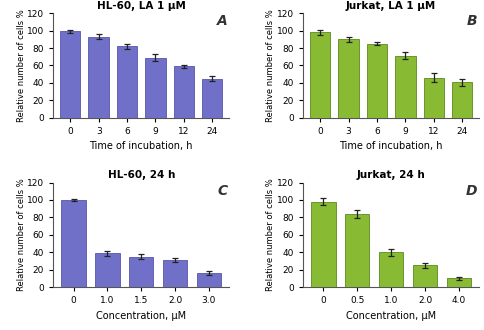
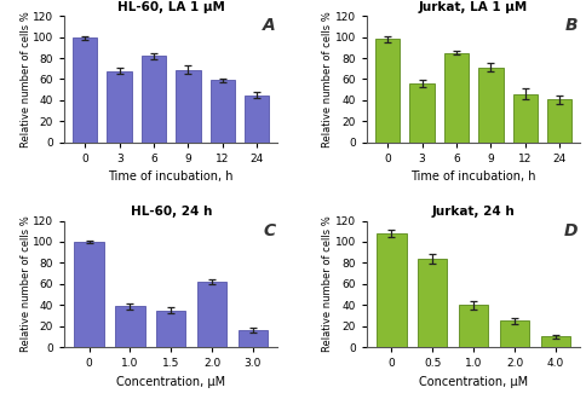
HL-60, LA 1 μM/3: 93 -> 68
Jurkat, LA 1 μM/3: 90 -> 56
HL-60, 24 h/2.0: 31 -> 62
Jurkat, 24 h/0: 98 -> 108
